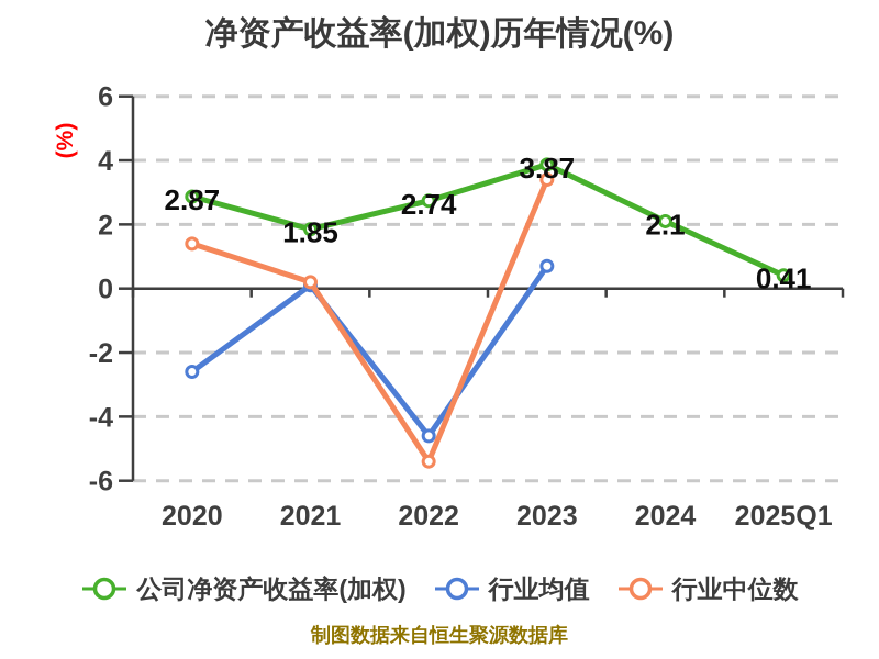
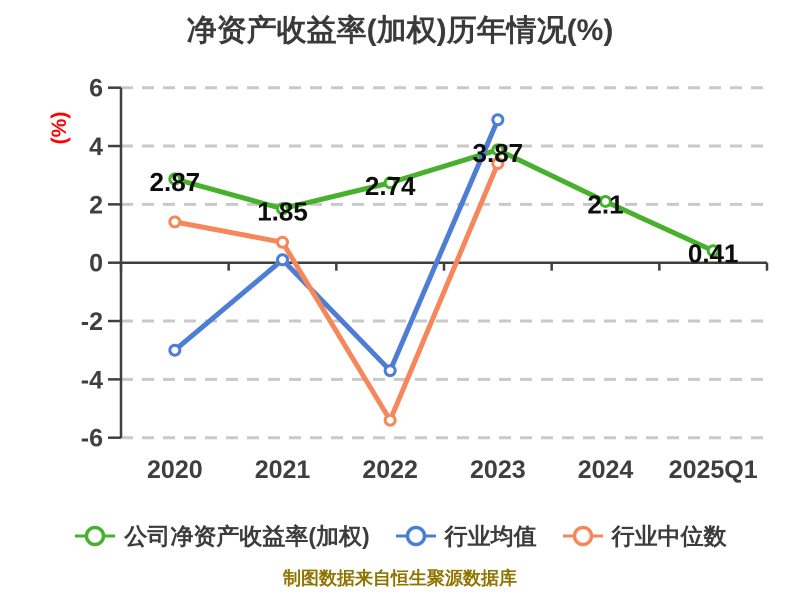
行业均值/2020: -2.6 -> -3.0
行业中位数/2021: 0.2 -> 0.7
行业均值/2022: -4.6 -> -3.7
行业均值/2023: 0.7 -> 4.9
